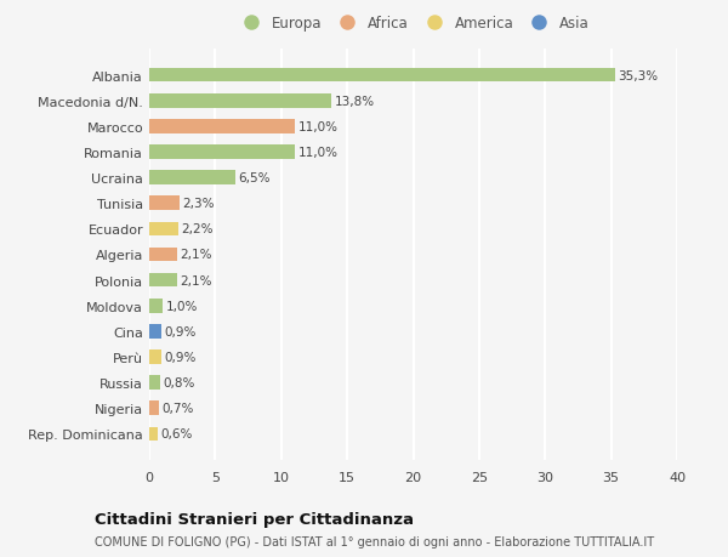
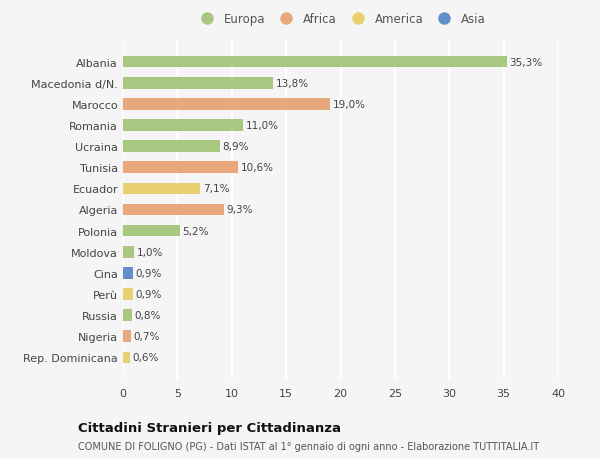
Marocco: 11,0% -> 19,0%
Ucraina: 6,5% -> 8,9%
Tunisia: 2,3% -> 10,6%
Ecuador: 2,2% -> 7,1%
Algeria: 2,1% -> 9,3%
Polonia: 2,1% -> 5,2%
